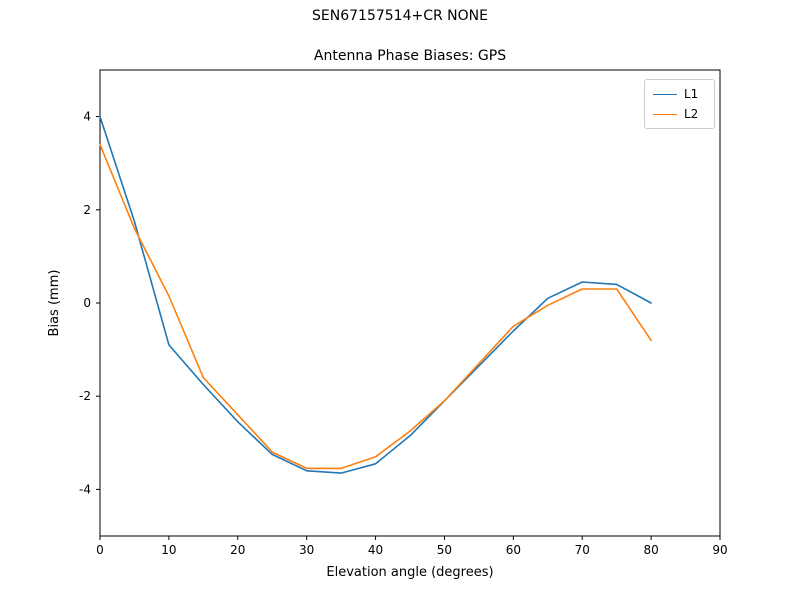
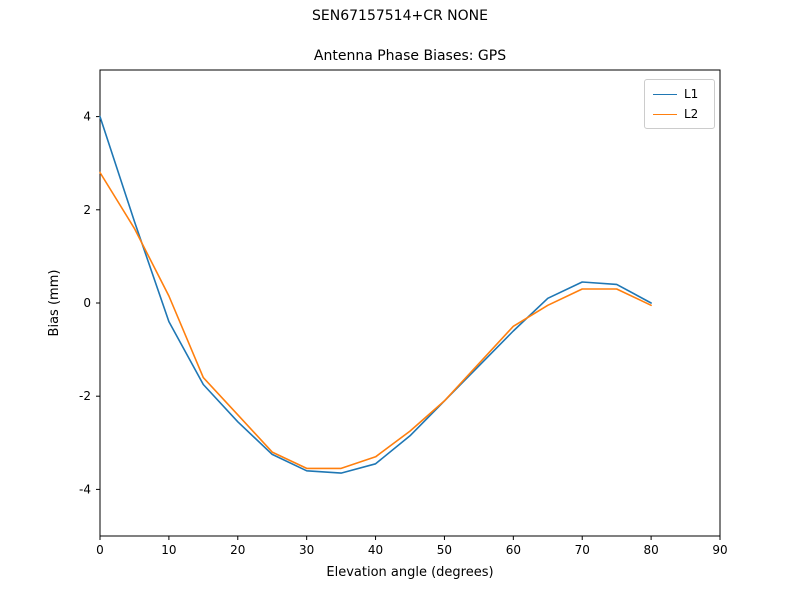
L2/0: 3.4 -> 2.8
L1/10: -0.9 -> -0.4
L2/80: -0.8 -> -0.1
